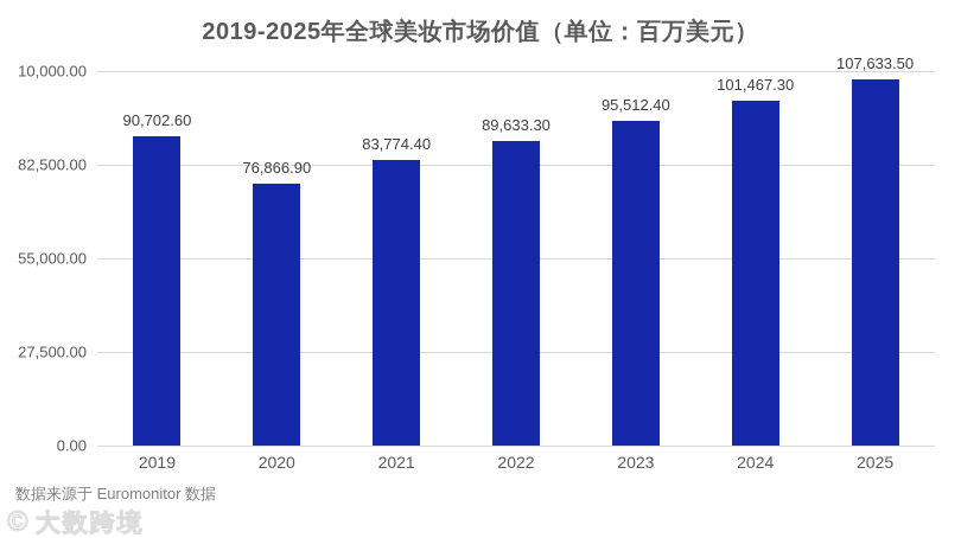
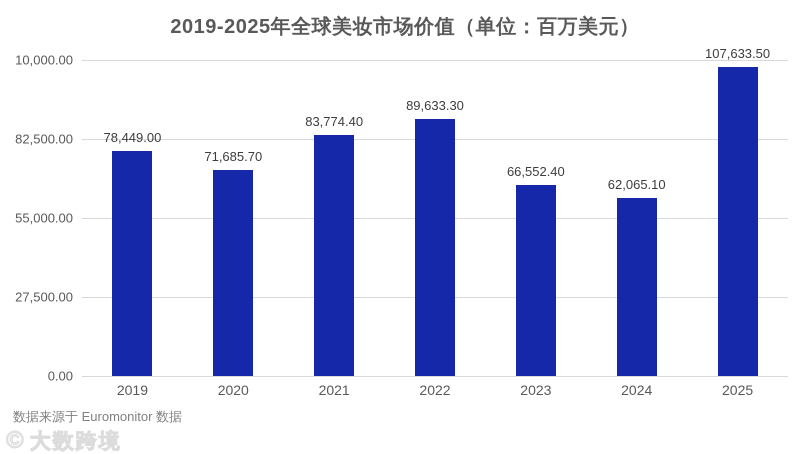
2019: 90,702.60 -> 78,449.00
2020: 76,866.90 -> 71,685.70
2023: 95,512.40 -> 66,552.40
2024: 101,467.30 -> 62,065.10
